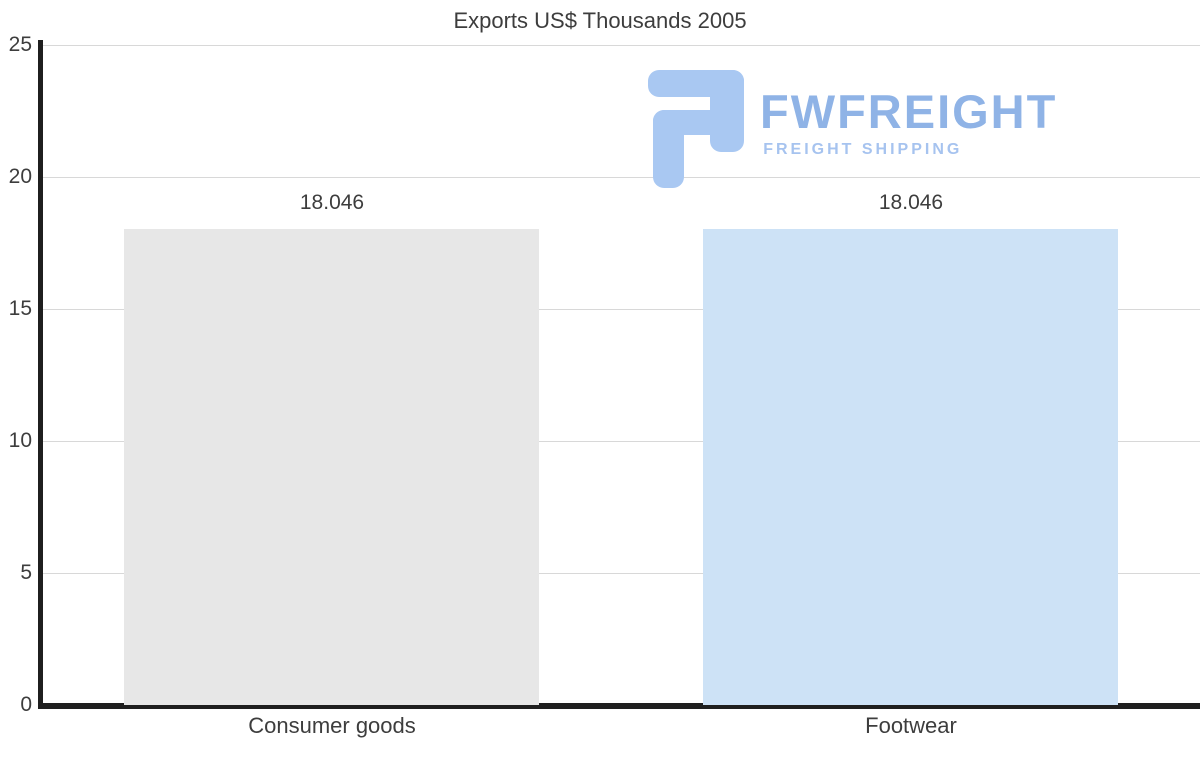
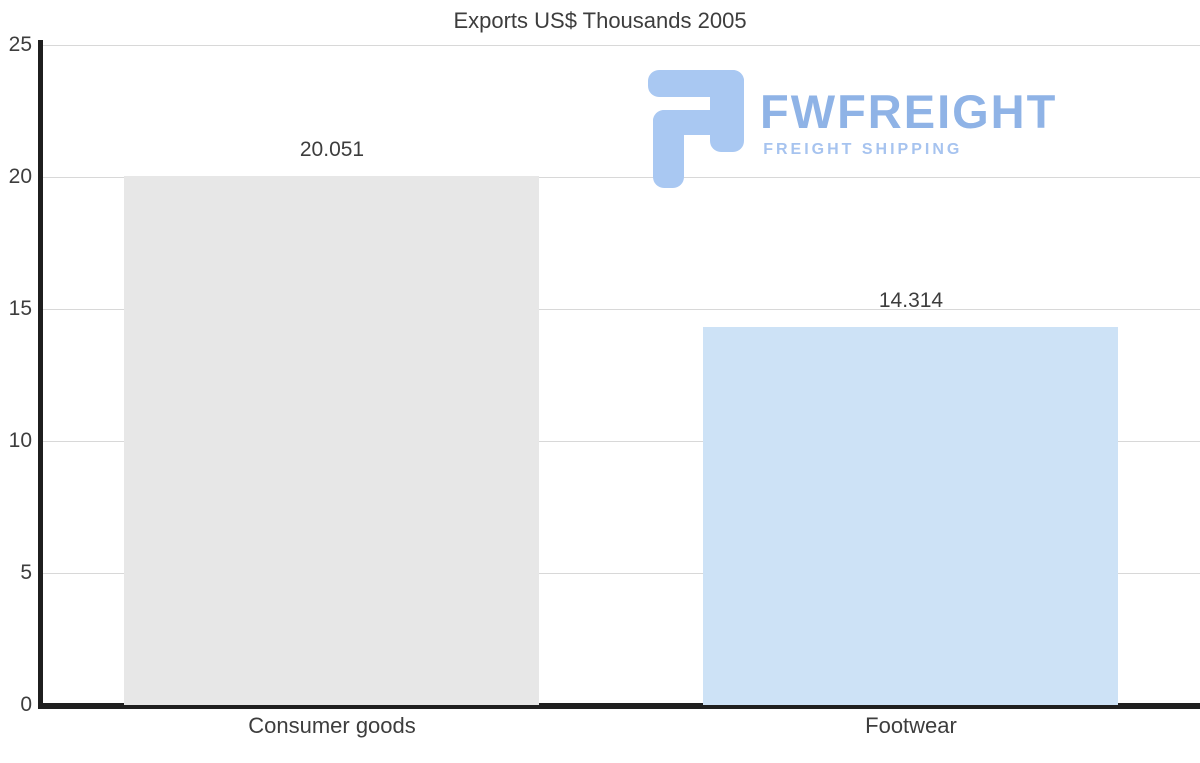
Consumer goods: 18.046 -> 20.051
Footwear: 18.046 -> 14.314
